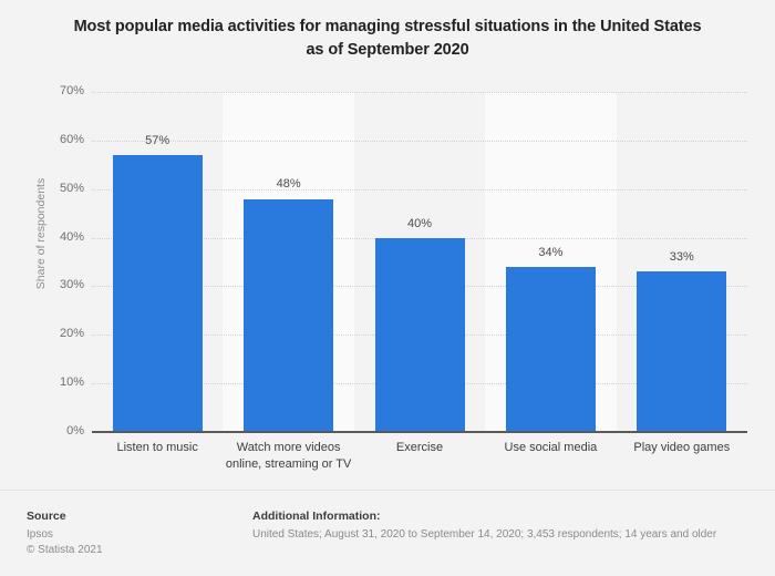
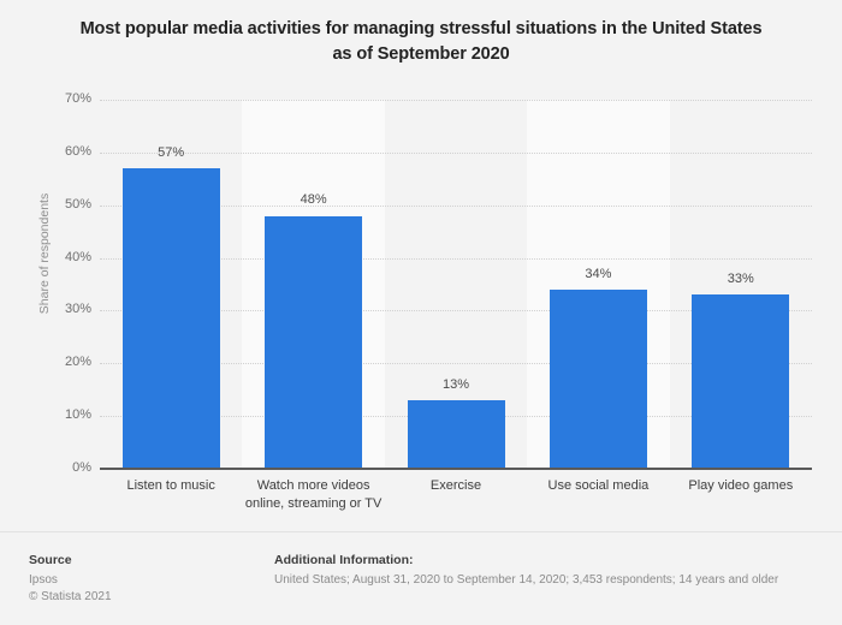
Exercise: 40% -> 13%
